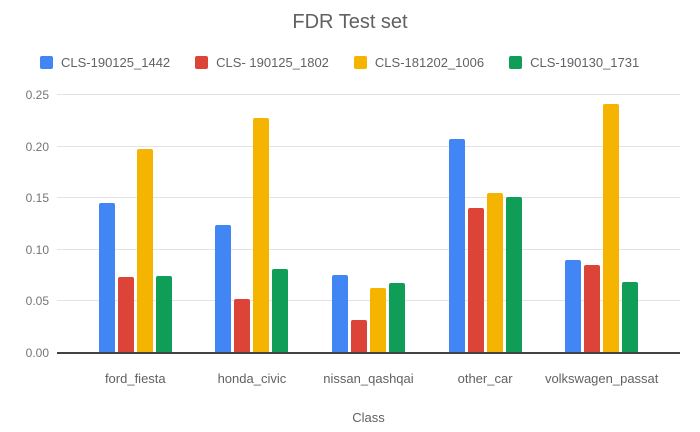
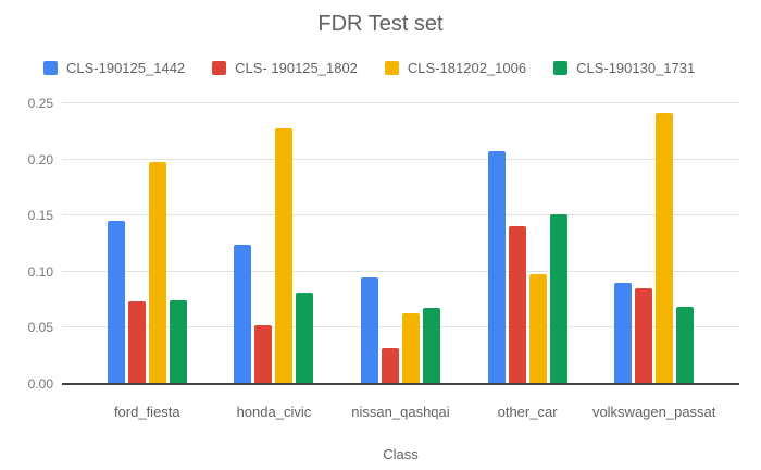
CLS-190125_1442/nissan_qashqai: 0.076 -> 0.095
CLS-181202_1006/other_car: 0.155 -> 0.098
